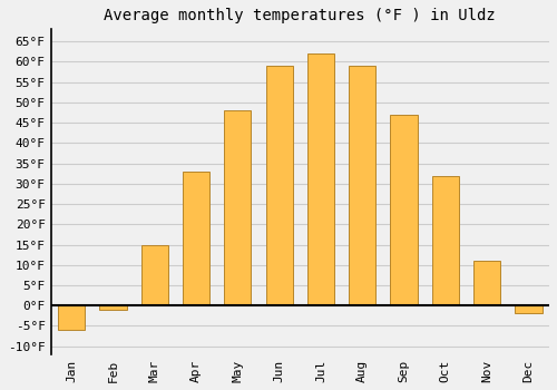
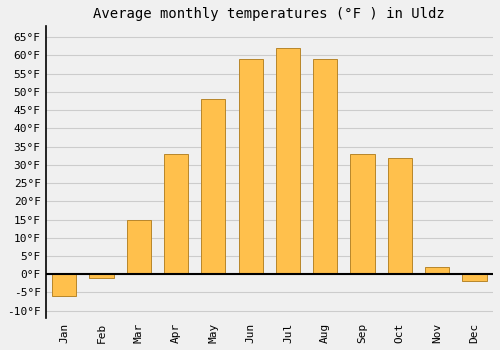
Sep: 47°F -> 33°F
Nov: 11°F -> 2°F
